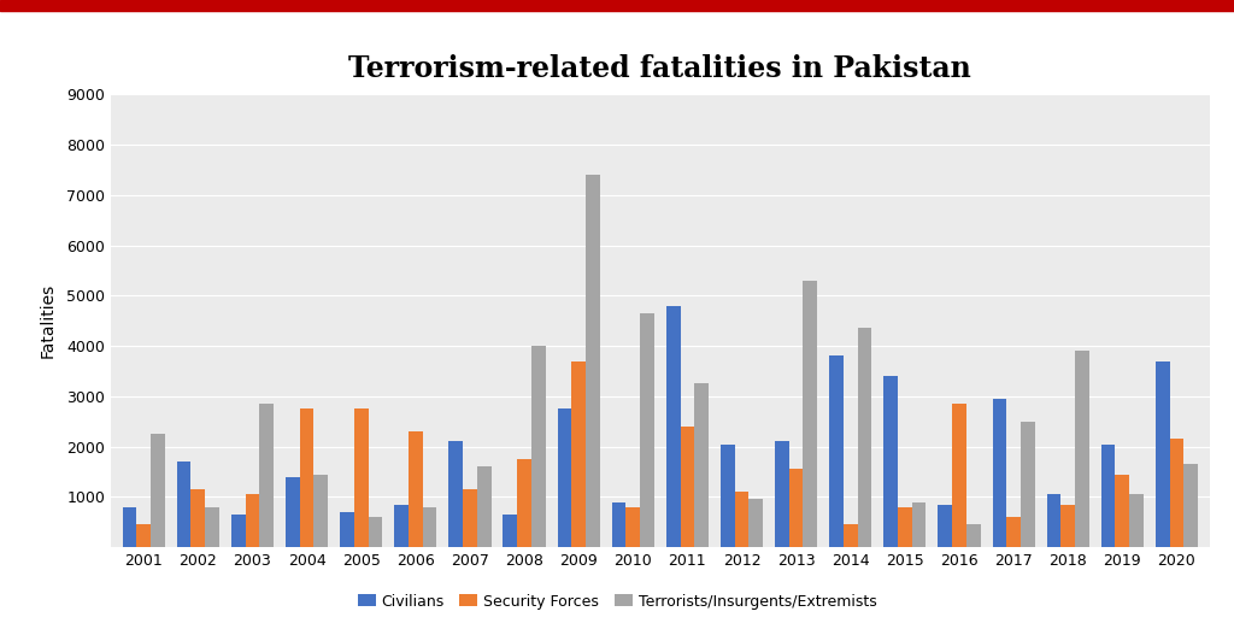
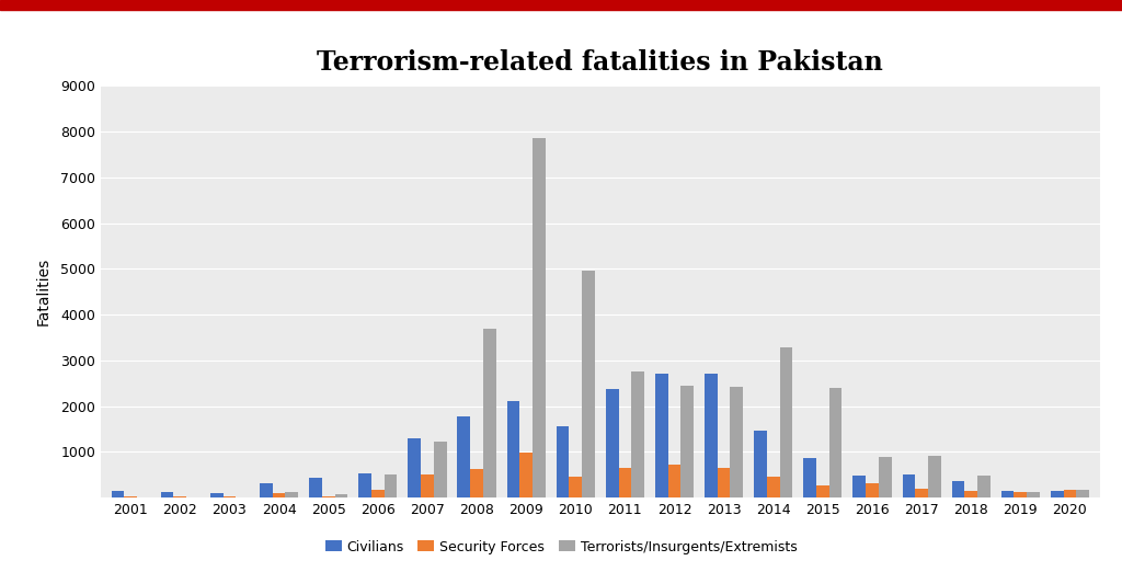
Civilians/2001: 800 -> 150
Security Forces/2001: 450 -> 30
Terrorists/Insurgents/Extremists/2001: 2250 -> 0
Civilians/2002: 1700 -> 130
Security Forces/2002: 1150 -> 30
Terrorists/Insurgents/Extremists/2002: 800 -> 0
Civilians/2003: 650 -> 90
Security Forces/2003: 1050 -> 20
Terrorists/Insurgents/Extremists/2003: 2850 -> 0
Civilians/2004: 1400 -> 320
Security Forces/2004: 2750 -> 90
Terrorists/Insurgents/Extremists/2004: 1450 -> 120
Civilians/2005: 700 -> 430
Security Forces/2005: 2750 -> 30
Terrorists/Insurgents/Extremists/2005: 600 -> 80
Civilians/2006: 850 -> 520
Security Forces/2006: 2300 -> 160
Terrorists/Insurgents/Extremists/2006: 800 -> 510
Civilians/2007: 2100 -> 1300
Security Forces/2007: 1150 -> 500
Terrorists/Insurgents/Extremists/2007: 1600 -> 1220
Civilians/2008: 650 -> 1780
Security Forces/2008: 1750 -> 630
Terrorists/Insurgents/Extremists/2008: 4000 -> 3700
Civilians/2009: 2750 -> 2100
Security Forces/2009: 3700 -> 990
Terrorists/Insurgents/Extremists/2009: 7400 -> 7850
Civilians/2010: 900 -> 1550
Security Forces/2010: 800 -> 470
Terrorists/Insurgents/Extremists/2010: 4650 -> 4950
Civilians/2011: 4800 -> 2380
Security Forces/2011: 2400 -> 640
Terrorists/Insurgents/Extremists/2011: 3250 -> 2750
Civilians/2012: 2050 -> 2720
Security Forces/2012: 1100 -> 710
Terrorists/Insurgents/Extremists/2012: 950 -> 2450
Civilians/2013: 2100 -> 2700
Security Forces/2013: 1550 -> 640
Terrorists/Insurgents/Extremists/2013: 5300 -> 2430
Civilians/2014: 3800 -> 1470
Terrorists/Insurgents/Extremists/2014: 4350 -> 3280
Civilians/2015: 3400 -> 870
Security Forces/2015: 800 -> 270
Terrorists/Insurgents/Extremists/2015: 900 -> 2400
Civilians/2016: 850 -> 480
Security Forces/2016: 2850 -> 310
Terrorists/Insurgents/Extremists/2016: 450 -> 880
Civilians/2017: 2950 -> 500
Security Forces/2017: 600 -> 190
Terrorists/Insurgents/Extremists/2017: 2500 -> 910
Civilians/2018: 1050 -> 370
Security Forces/2018: 850 -> 150
Terrorists/Insurgents/Extremists/2018: 3900 -> 490
Civilians/2019: 2050 -> 140
Security Forces/2019: 1450 -> 130
Terrorists/Insurgents/Extremists/2019: 1050 -> 130
Civilians/2020: 3700 -> 150
Security Forces/2020: 2150 -> 170
Terrorists/Insurgents/Extremists/2020: 1650 -> 170
